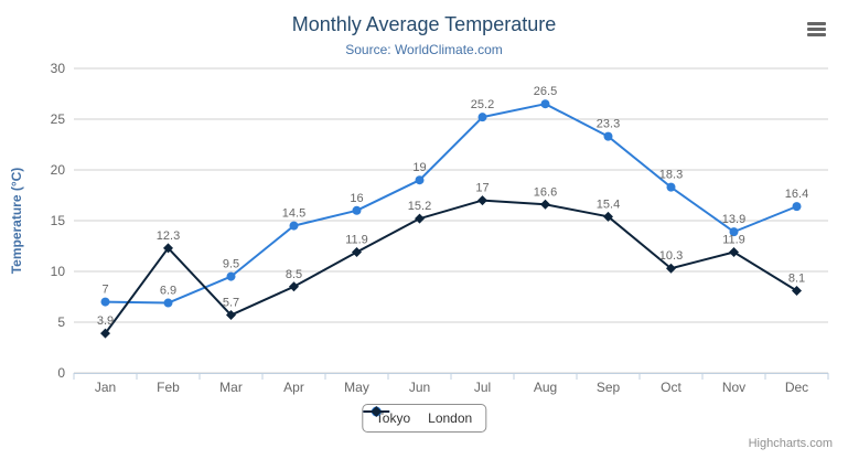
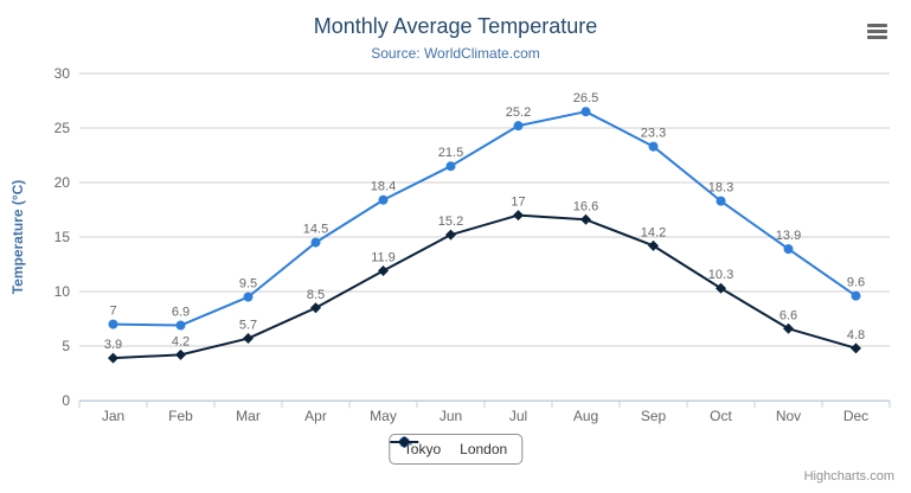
London/Feb: 12.3 -> 4.2
Tokyo/May: 16 -> 18.4
Tokyo/Jun: 19 -> 21.5
London/Sep: 15.4 -> 14.2
London/Nov: 11.9 -> 6.6
Tokyo/Dec: 16.4 -> 9.6
London/Dec: 8.1 -> 4.8
